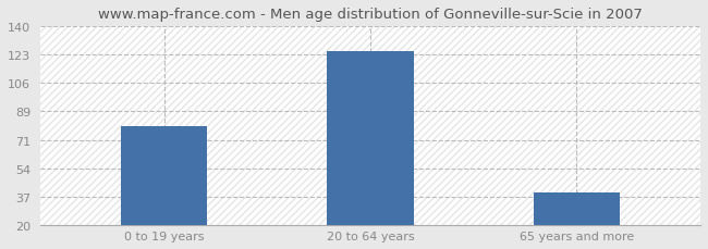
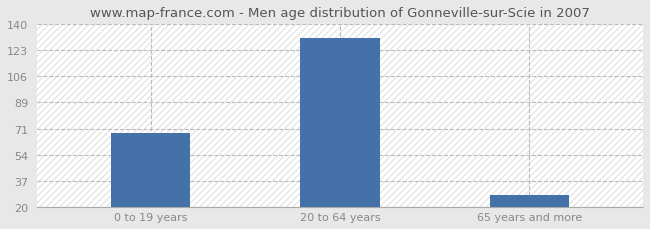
0 to 19 years: 80 -> 69
20 to 64 years: 125 -> 131
65 years and more: 40 -> 28
